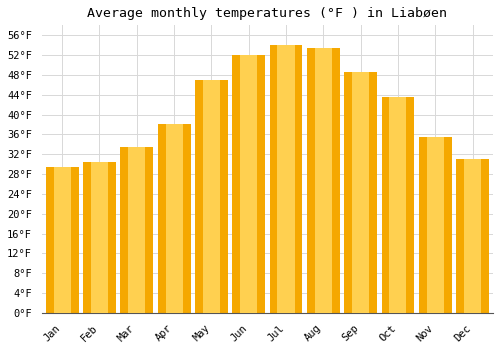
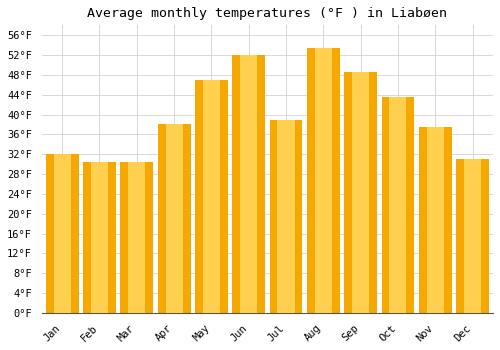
Jan: 29.5°F -> 32.0°F
Mar: 33.5°F -> 30.5°F
Jul: 54.0°F -> 39.0°F
Nov: 35.5°F -> 37.5°F
